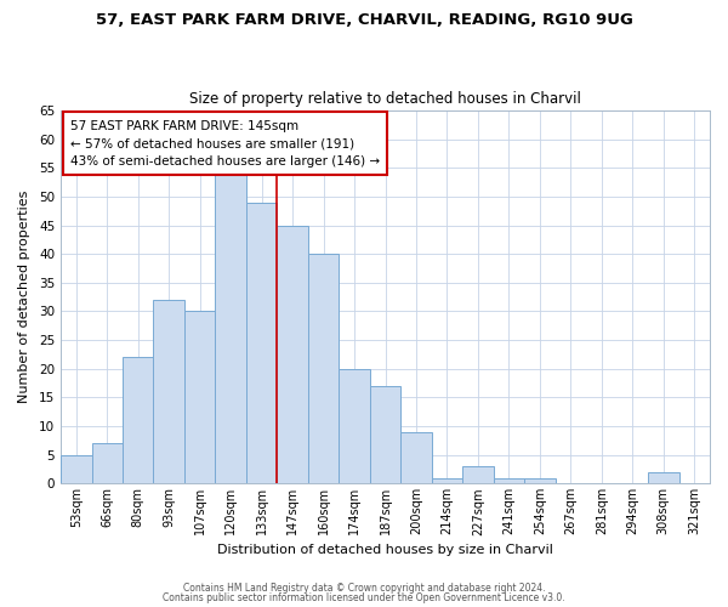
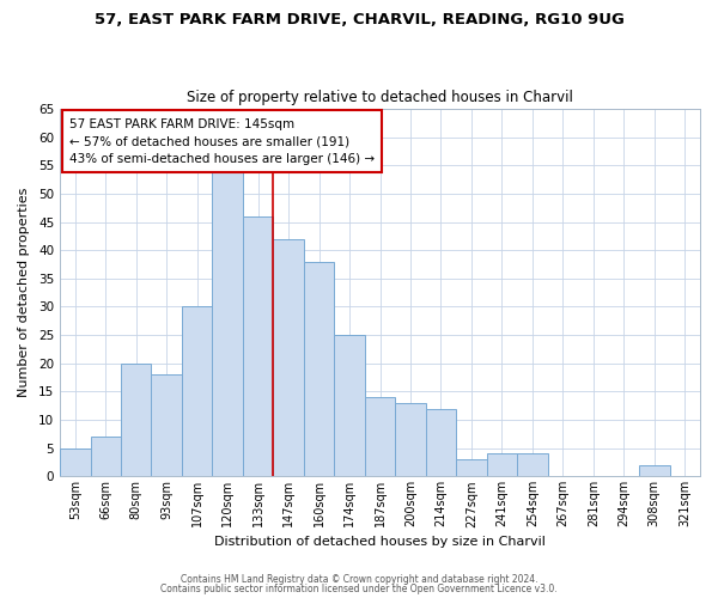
80sqm: 22 -> 20
93sqm: 32 -> 18
133sqm: 49 -> 46
147sqm: 45 -> 42
160sqm: 40 -> 38
174sqm: 20 -> 25
187sqm: 17 -> 14
200sqm: 9 -> 13
214sqm: 1 -> 12
241sqm: 1 -> 4
254sqm: 1 -> 4
